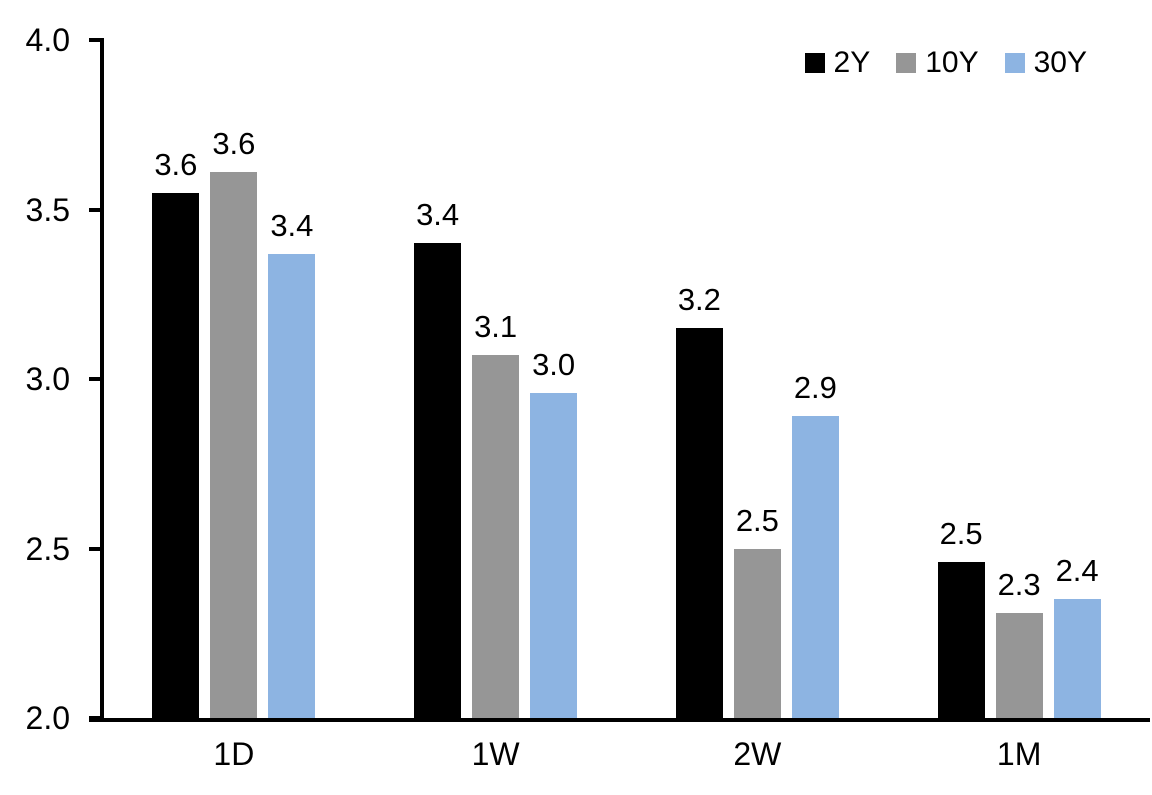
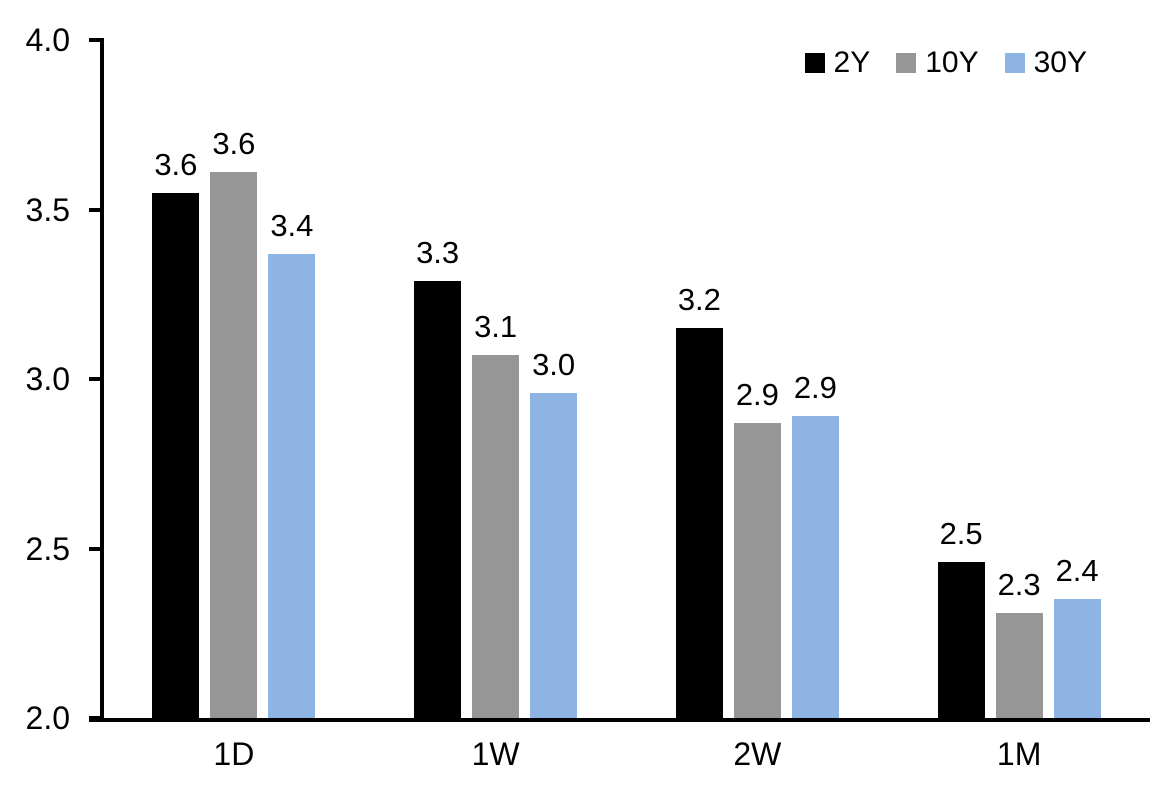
2Y/1W: 3.4 -> 3.3
10Y/2W: 2.5 -> 2.9
